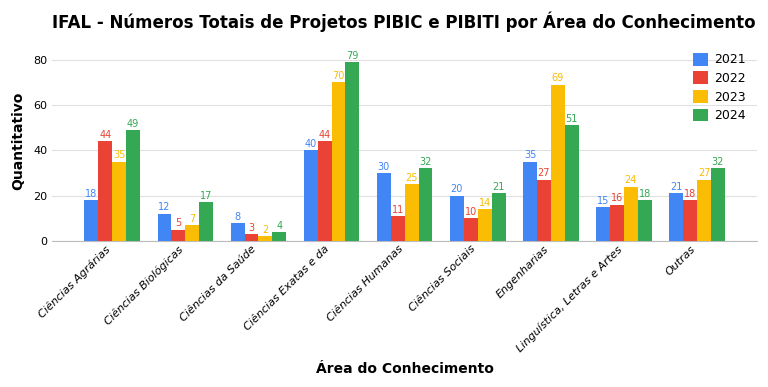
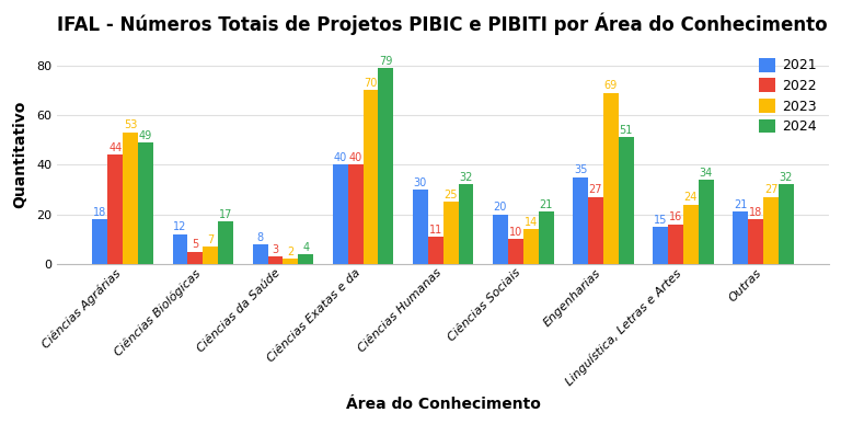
2023/Ciências Agrárias: 35 -> 53
2022/Ciências Exatas e da: 44 -> 40
2024/Linguística, Letras e Artes: 18 -> 34
